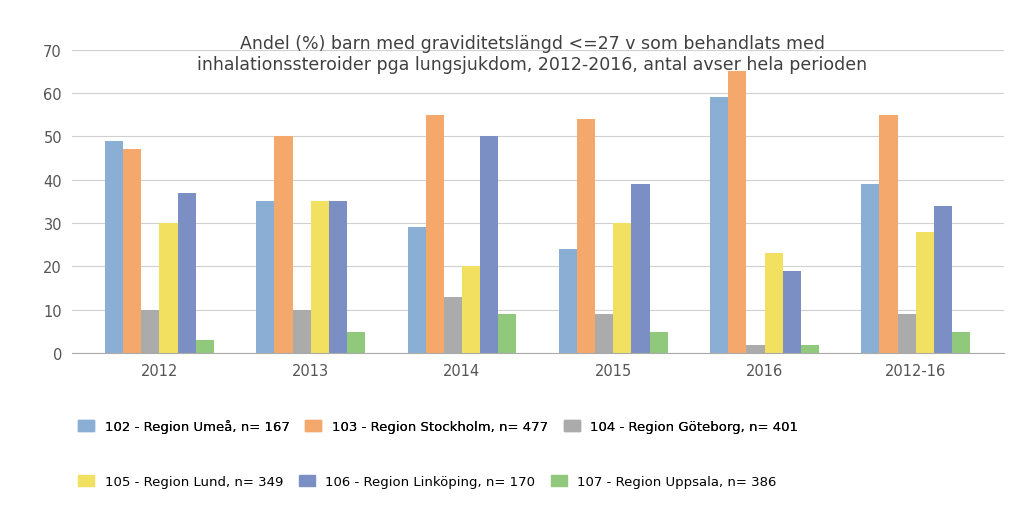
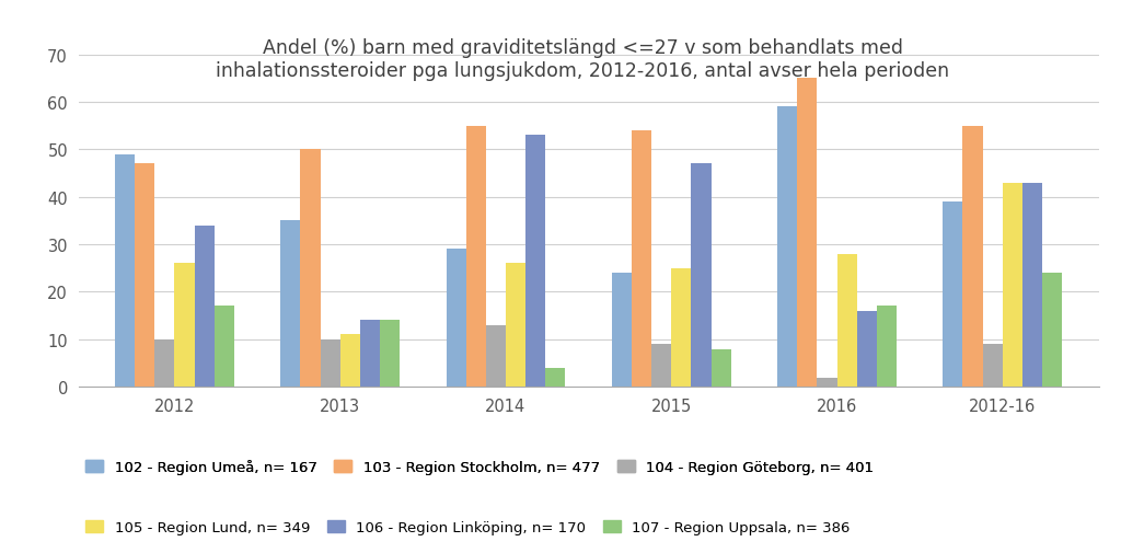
105 - Region Lund, n= 349/2012: 30 -> 26
106 - Region Linköping, n= 170/2012: 37 -> 34
107 - Region Uppsala, n= 386/2012: 3 -> 17
105 - Region Lund, n= 349/2013: 35 -> 11
106 - Region Linköping, n= 170/2013: 35 -> 14
107 - Region Uppsala, n= 386/2013: 5 -> 14
105 - Region Lund, n= 349/2014: 20 -> 26
106 - Region Linköping, n= 170/2014: 50 -> 53
107 - Region Uppsala, n= 386/2014: 9 -> 4
105 - Region Lund, n= 349/2015: 30 -> 25
106 - Region Linköping, n= 170/2015: 39 -> 47
107 - Region Uppsala, n= 386/2015: 5 -> 8
105 - Region Lund, n= 349/2016: 23 -> 28
106 - Region Linköping, n= 170/2016: 19 -> 16
107 - Region Uppsala, n= 386/2016: 2 -> 17
105 - Region Lund, n= 349/2012-16: 28 -> 43
106 - Region Linköping, n= 170/2012-16: 34 -> 43
107 - Region Uppsala, n= 386/2012-16: 5 -> 24
